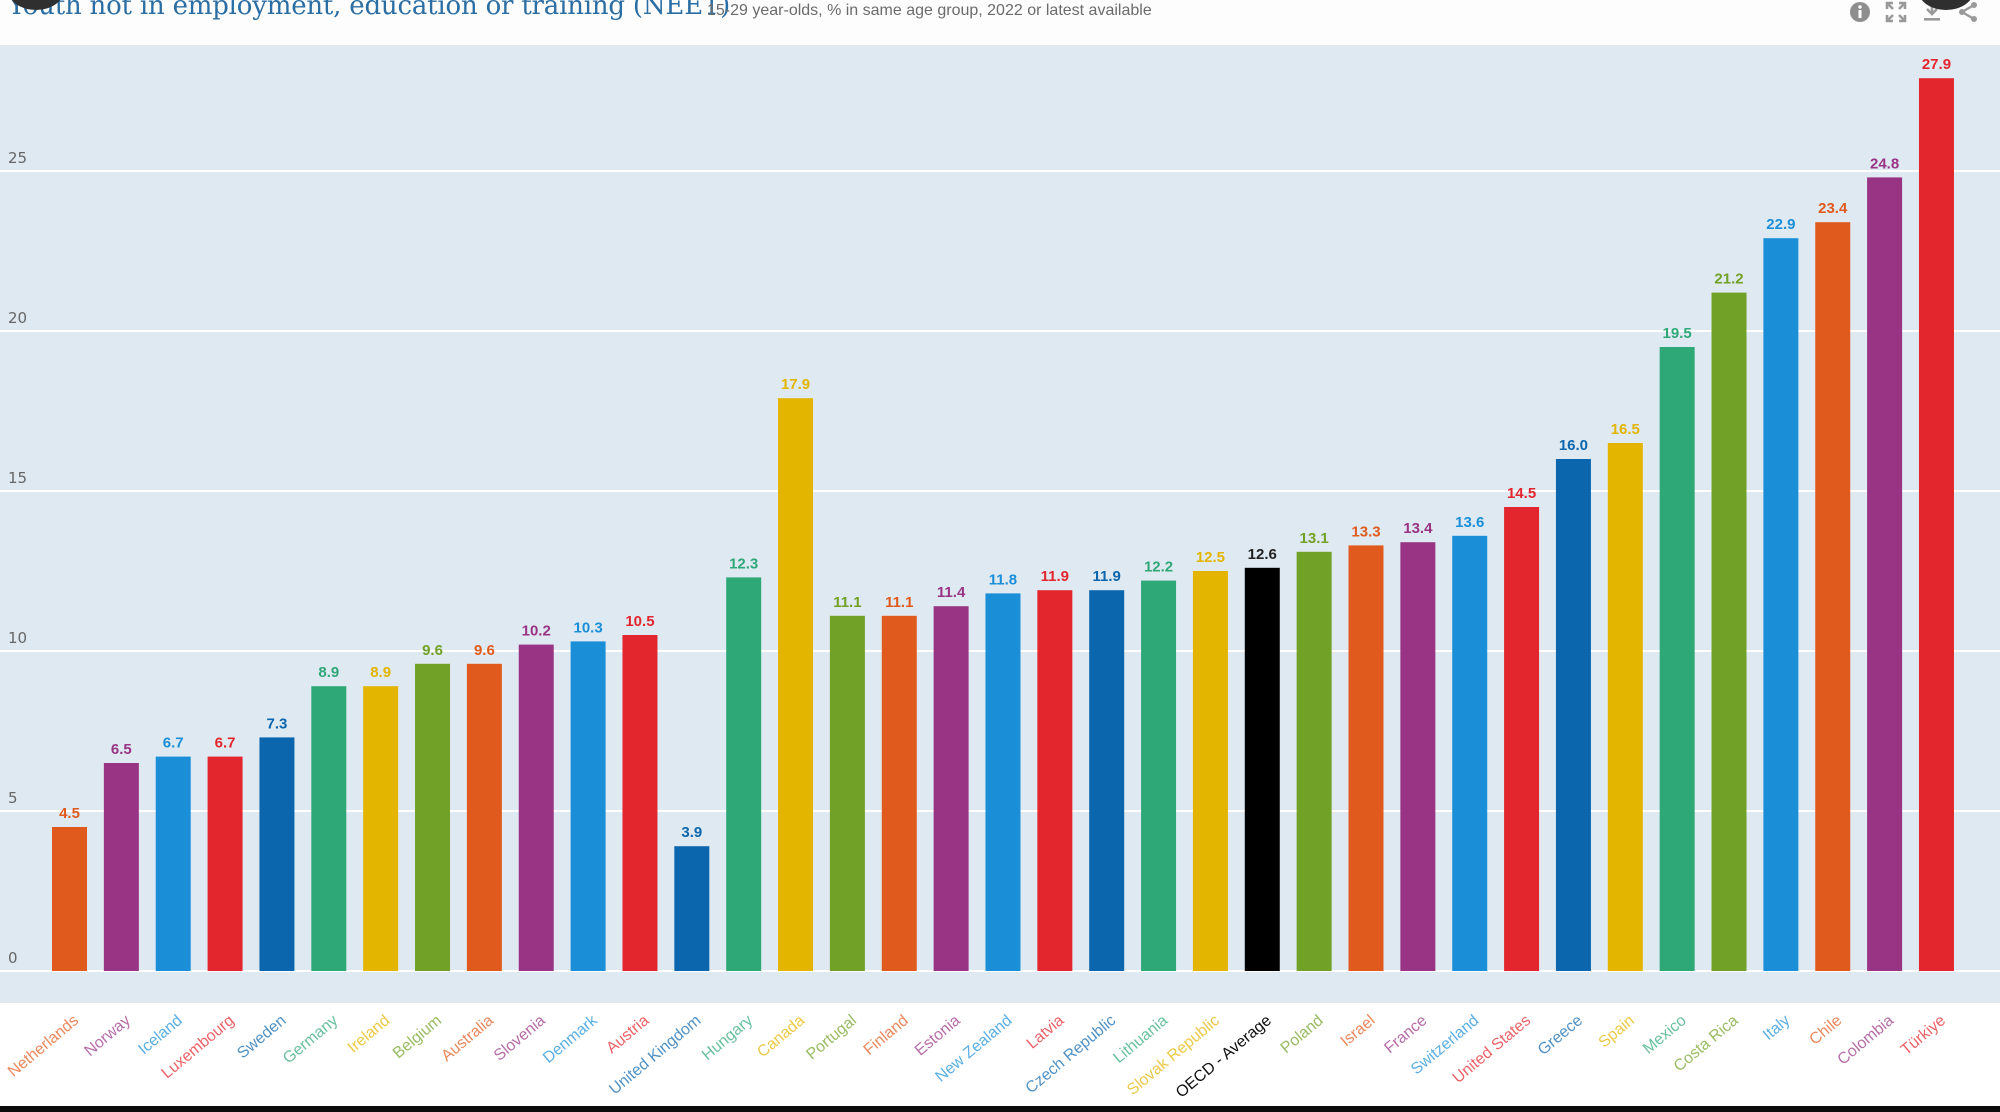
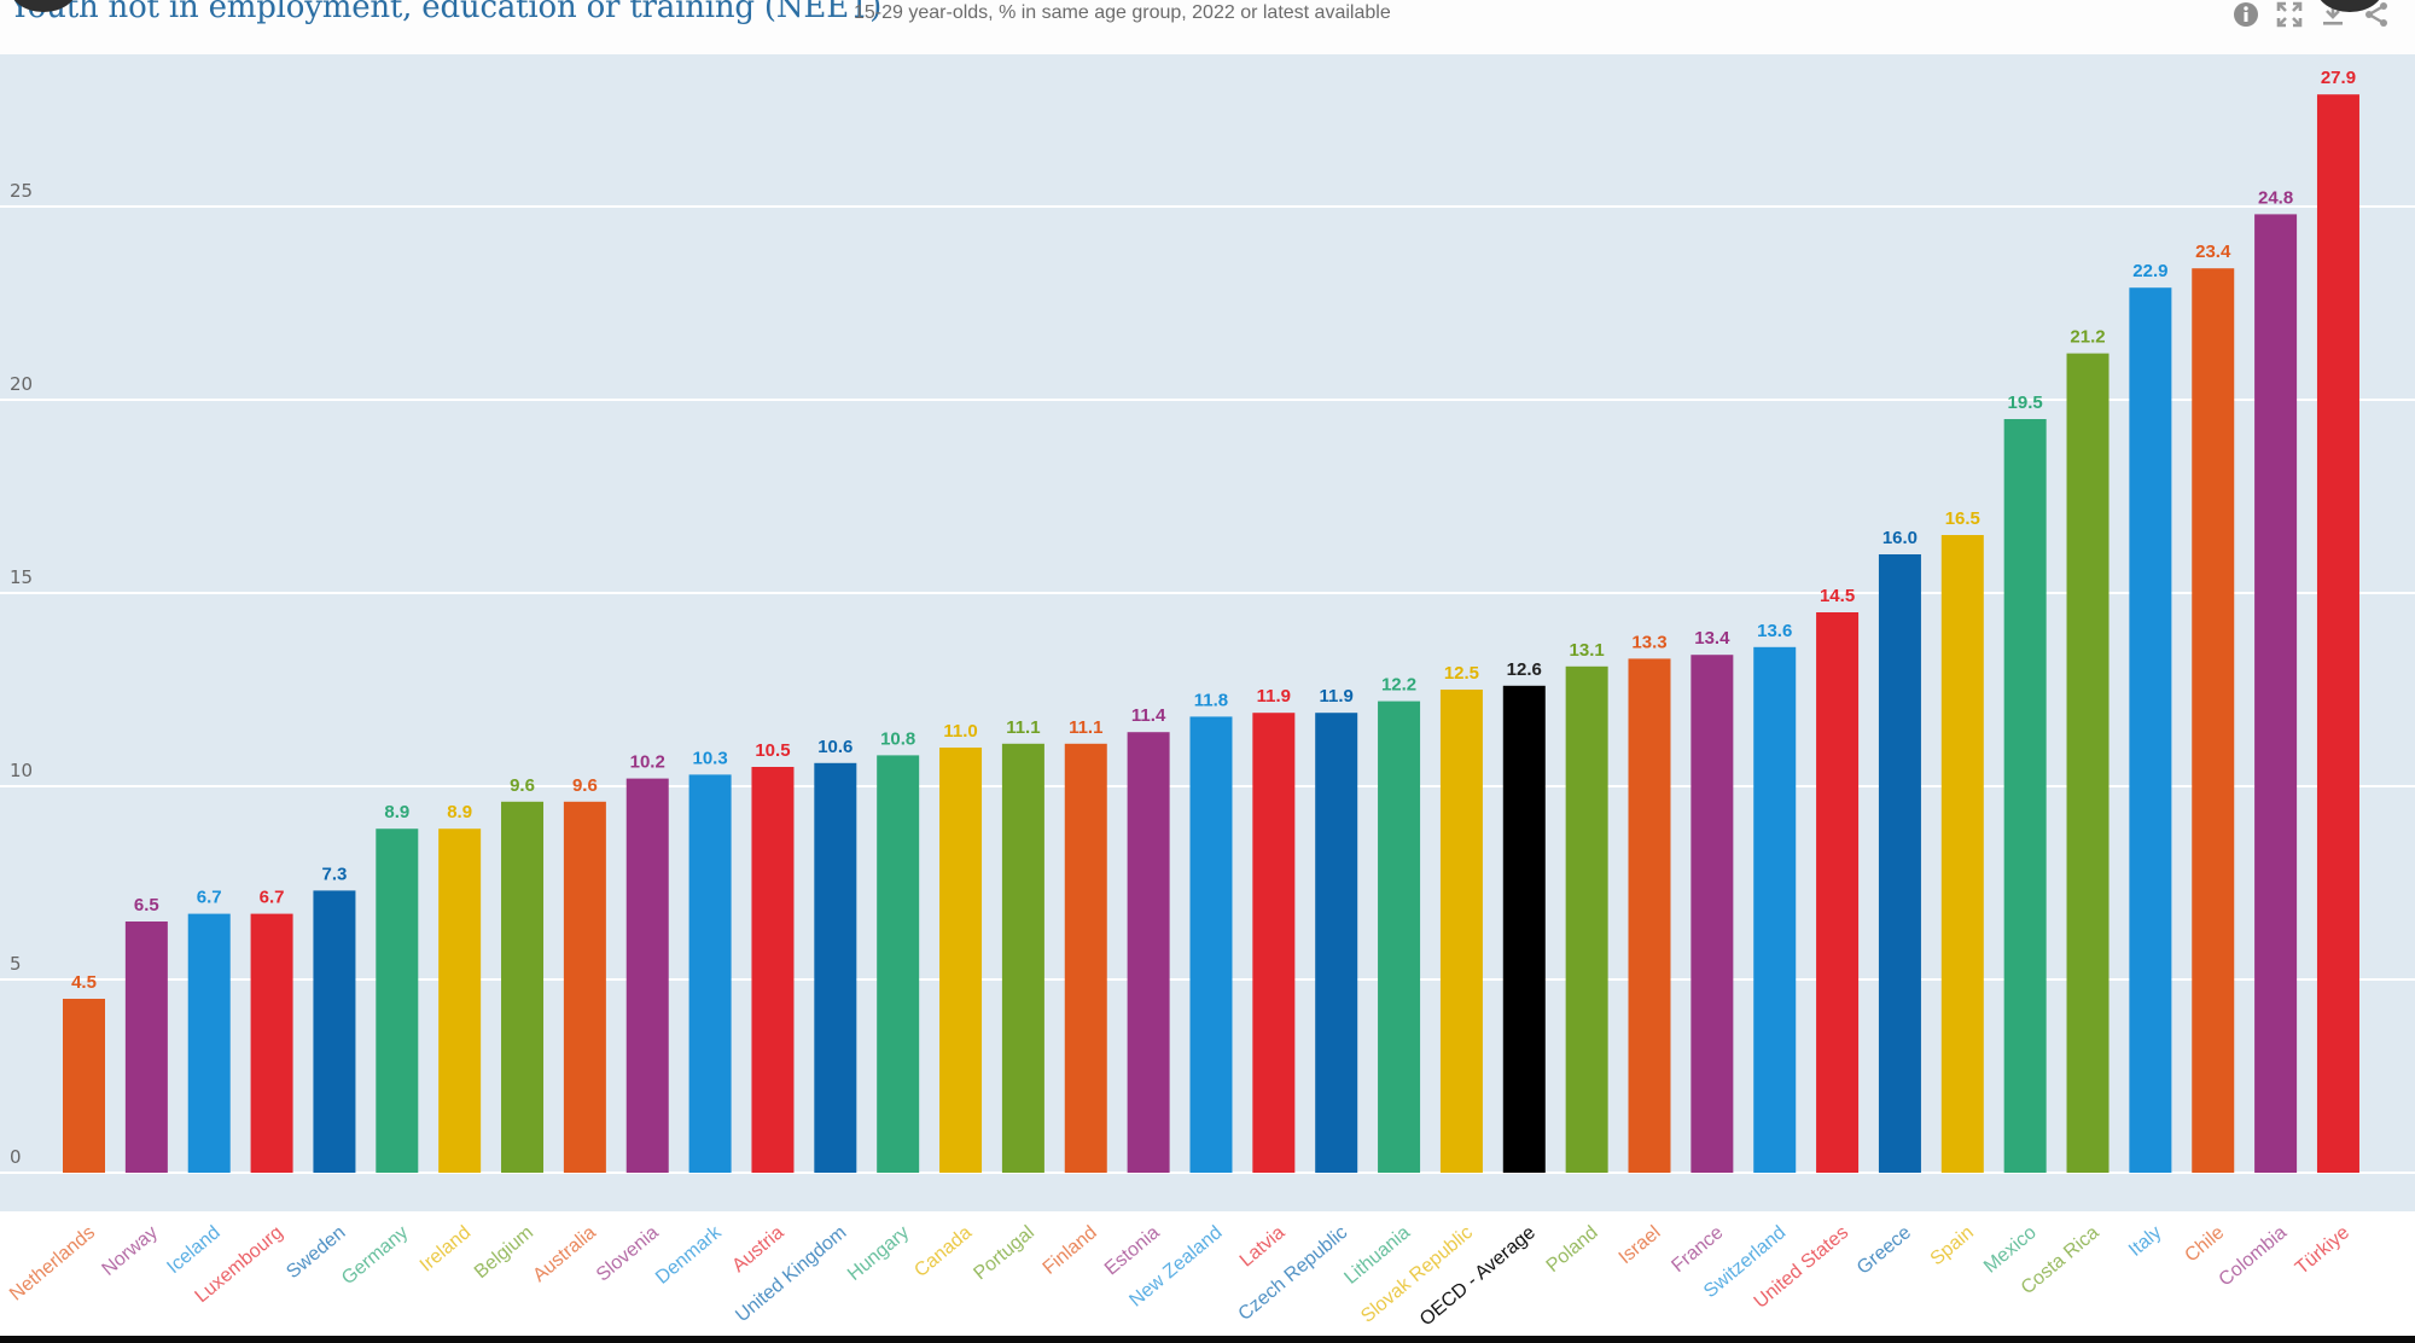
United Kingdom: 3.9 -> 10.6
Hungary: 12.3 -> 10.8
Canada: 17.9 -> 11.0
